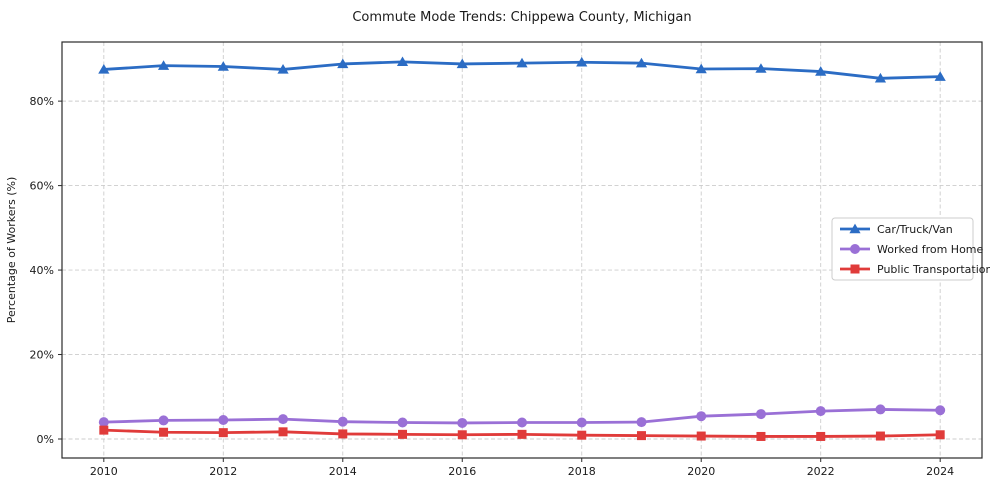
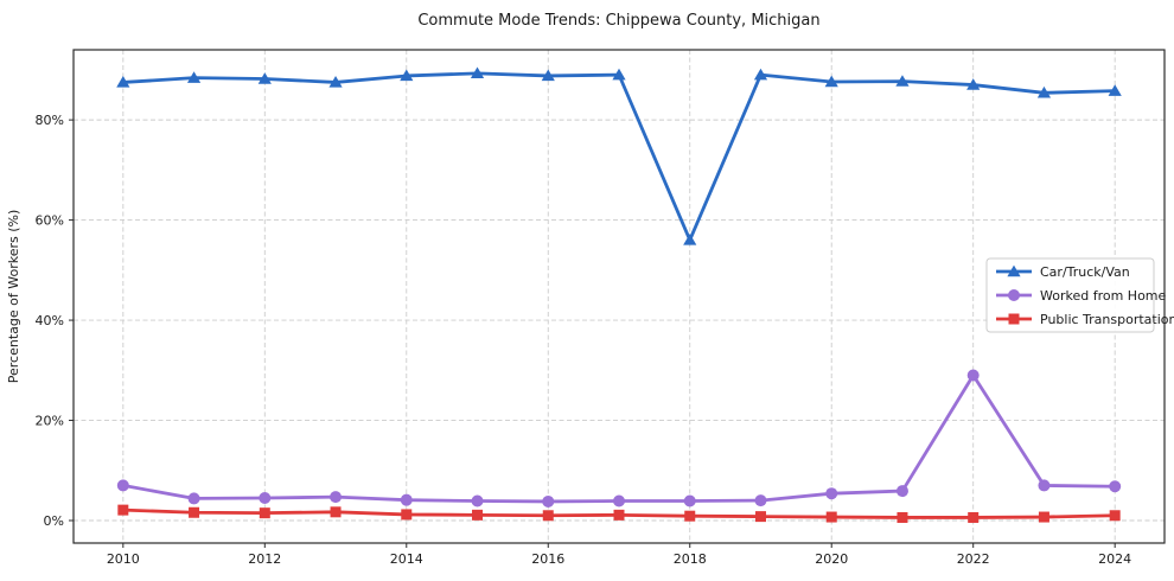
Worked from Home/2010: 4% -> 7%
Car/Truck/Van/2018: 89% -> 56%
Worked from Home/2022: 7% -> 29%
